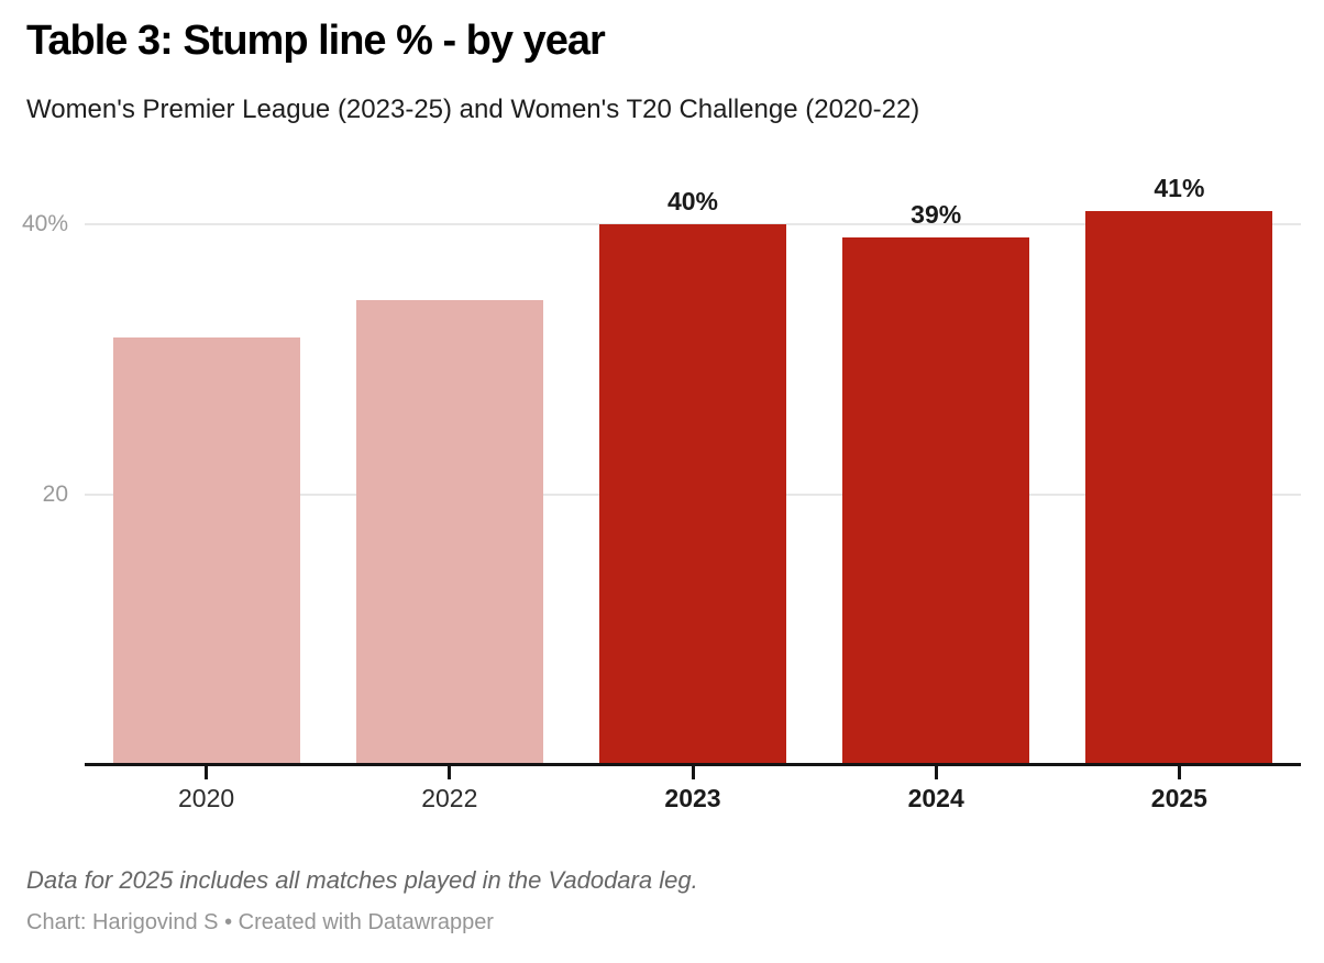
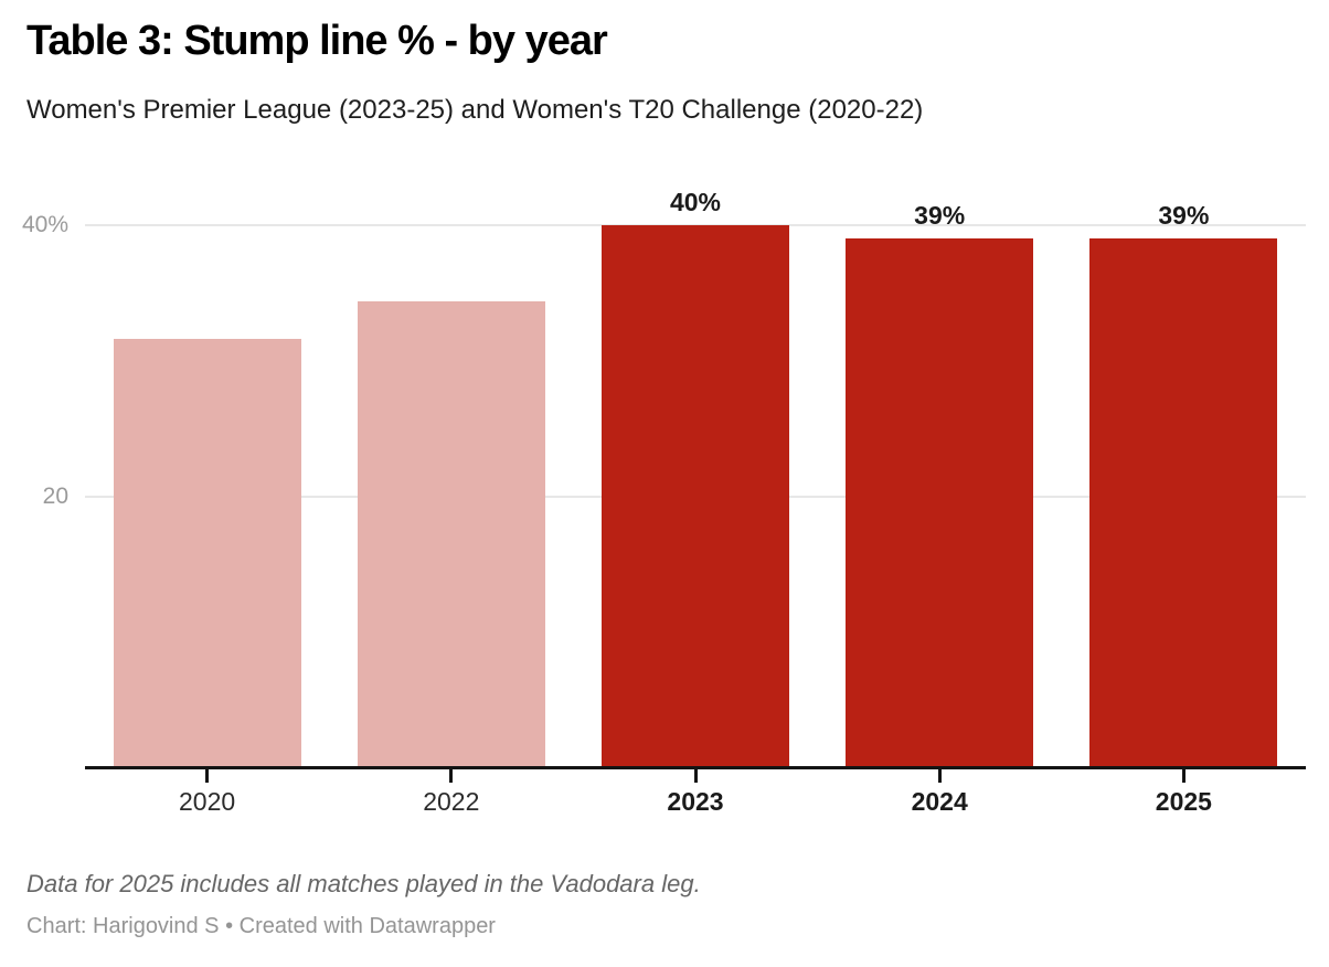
2025: 41% -> 39%
